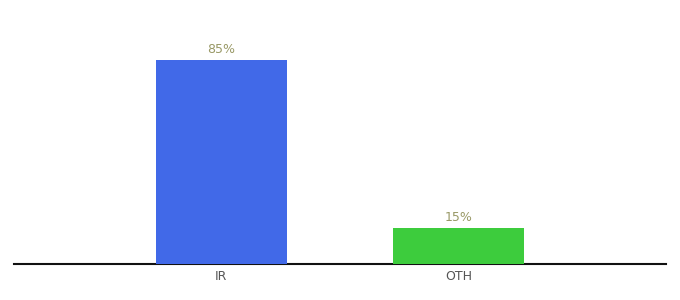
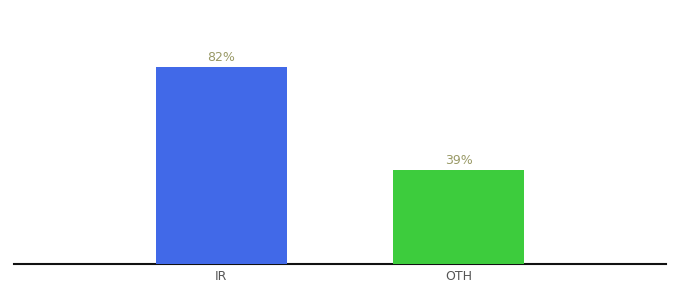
IR: 85% -> 82%
OTH: 15% -> 39%
